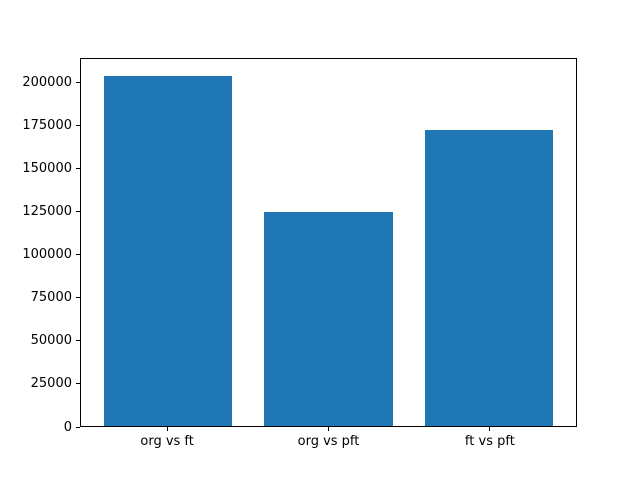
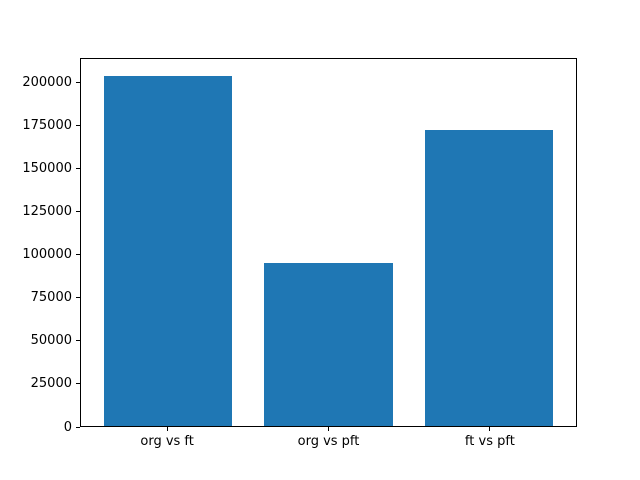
org vs pft: 125000 -> 95000
